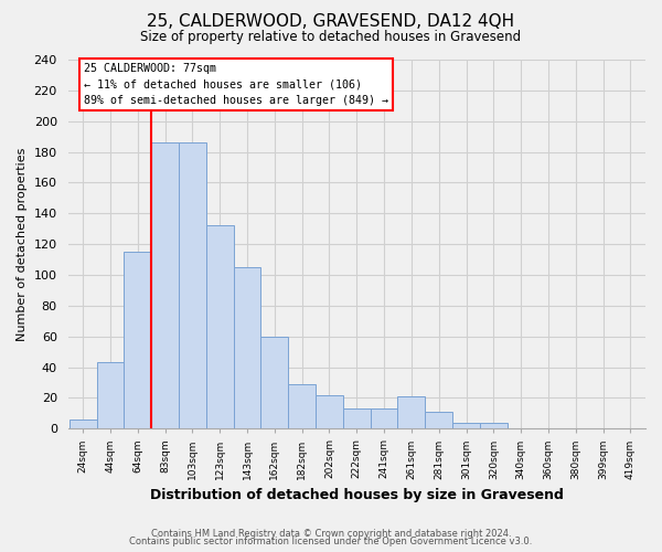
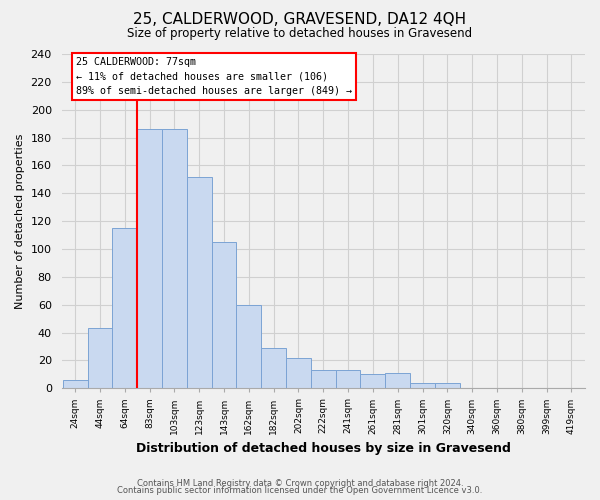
123sqm: 132 -> 152
261sqm: 21 -> 10
